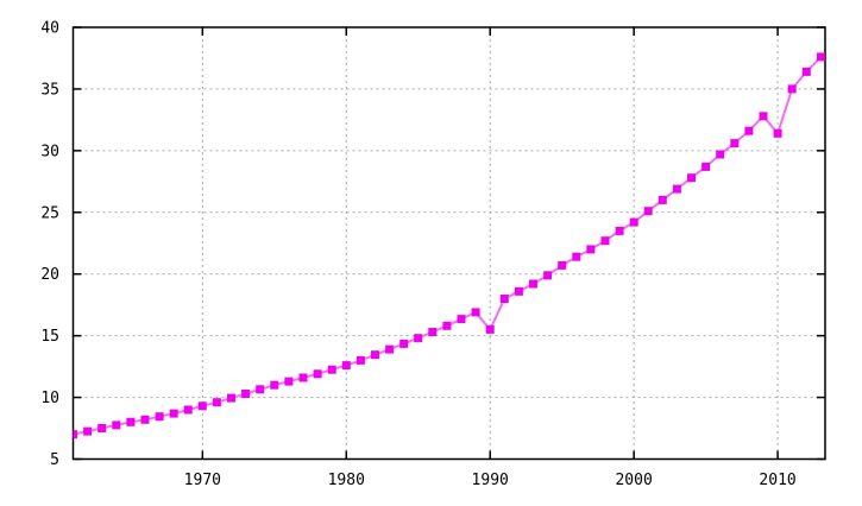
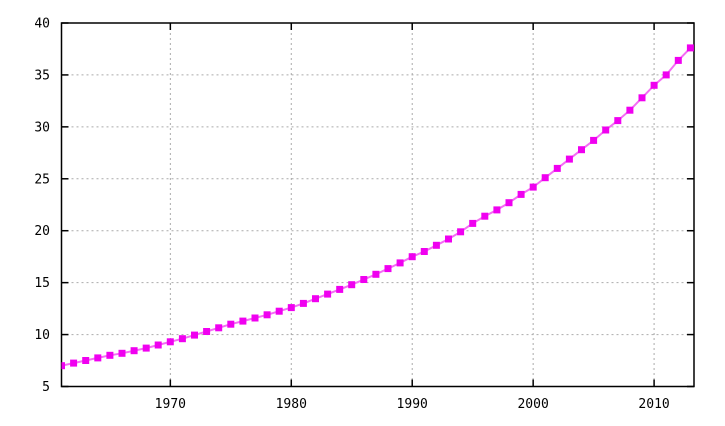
1990: 15.5 -> 17.5
2010: 31.4 -> 34.0
